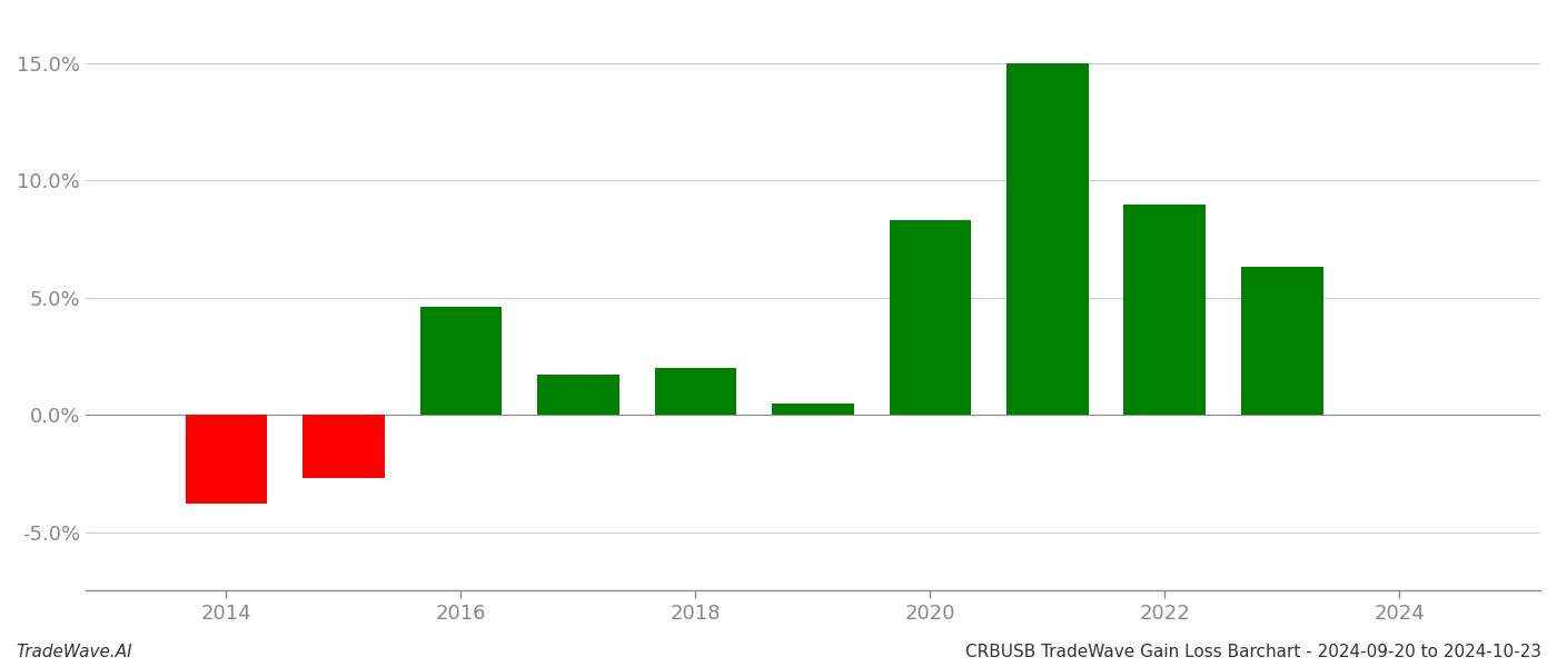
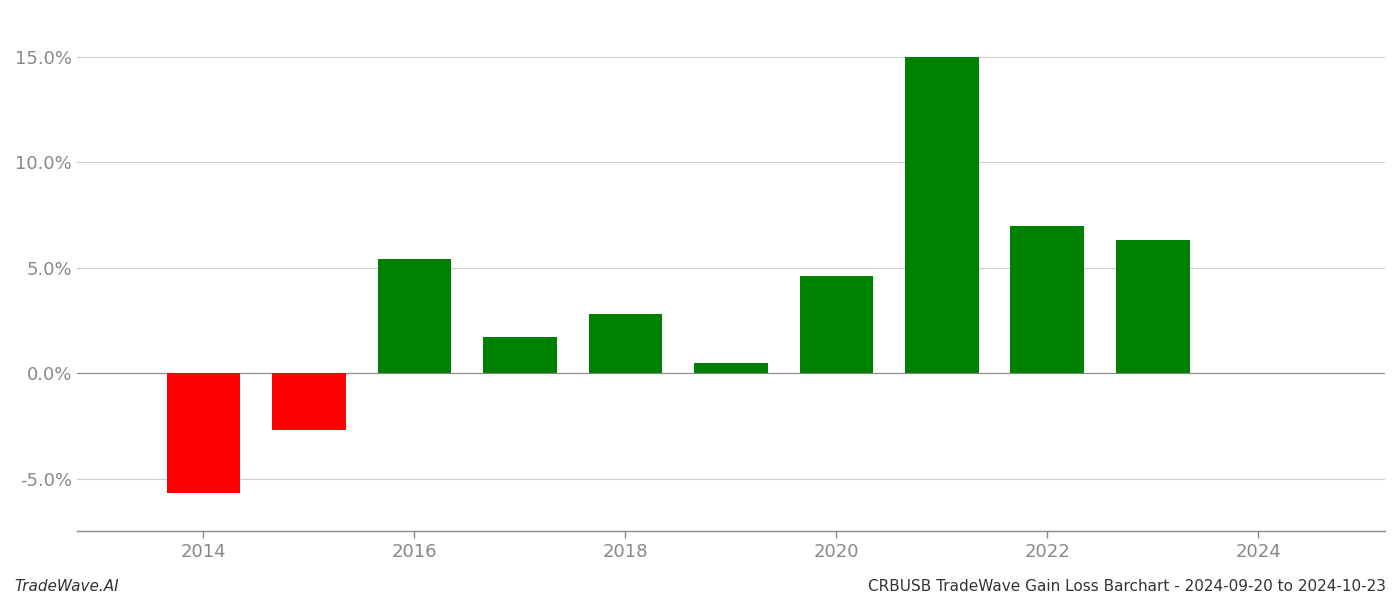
2014: -3.8% -> -5.7%
2016: 4.6% -> 5.4%
2018: 2.0% -> 2.8%
2020: 8.3% -> 4.6%
2022: 9.0% -> 7.0%
